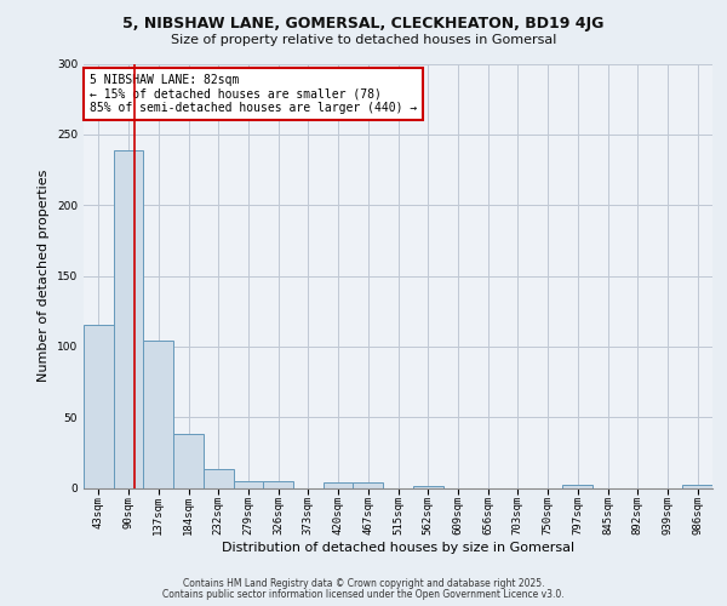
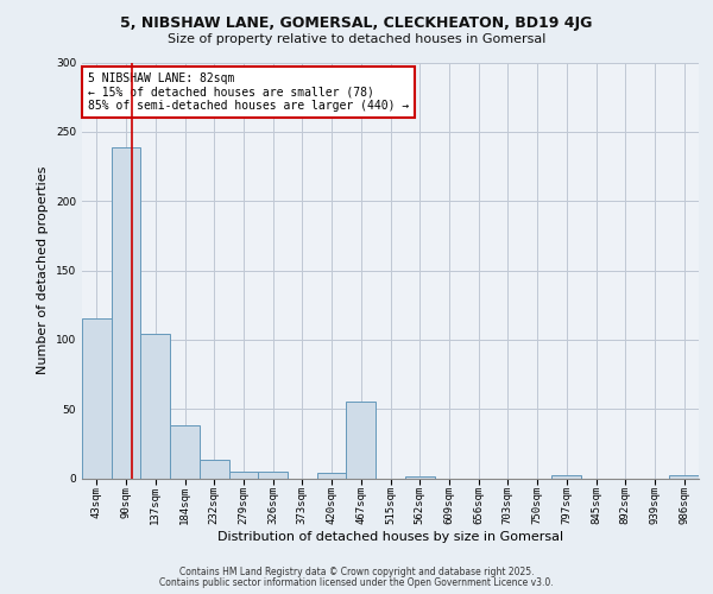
467sqm: 4 -> 55
